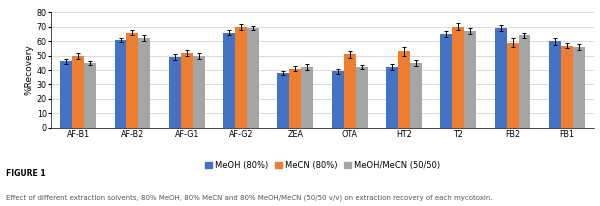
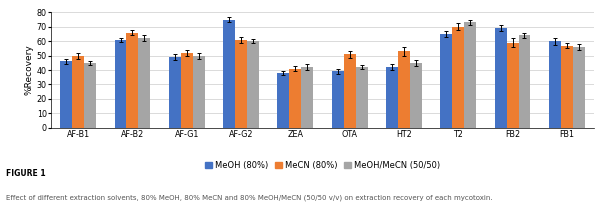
MeOH (80%)/AF-G2: 66 -> 75
MeCN (80%)/AF-G2: 70 -> 61
MeOH/MeCN (50/50)/AF-G2: 69 -> 60
MeOH/MeCN (50/50)/T2: 67 -> 73
